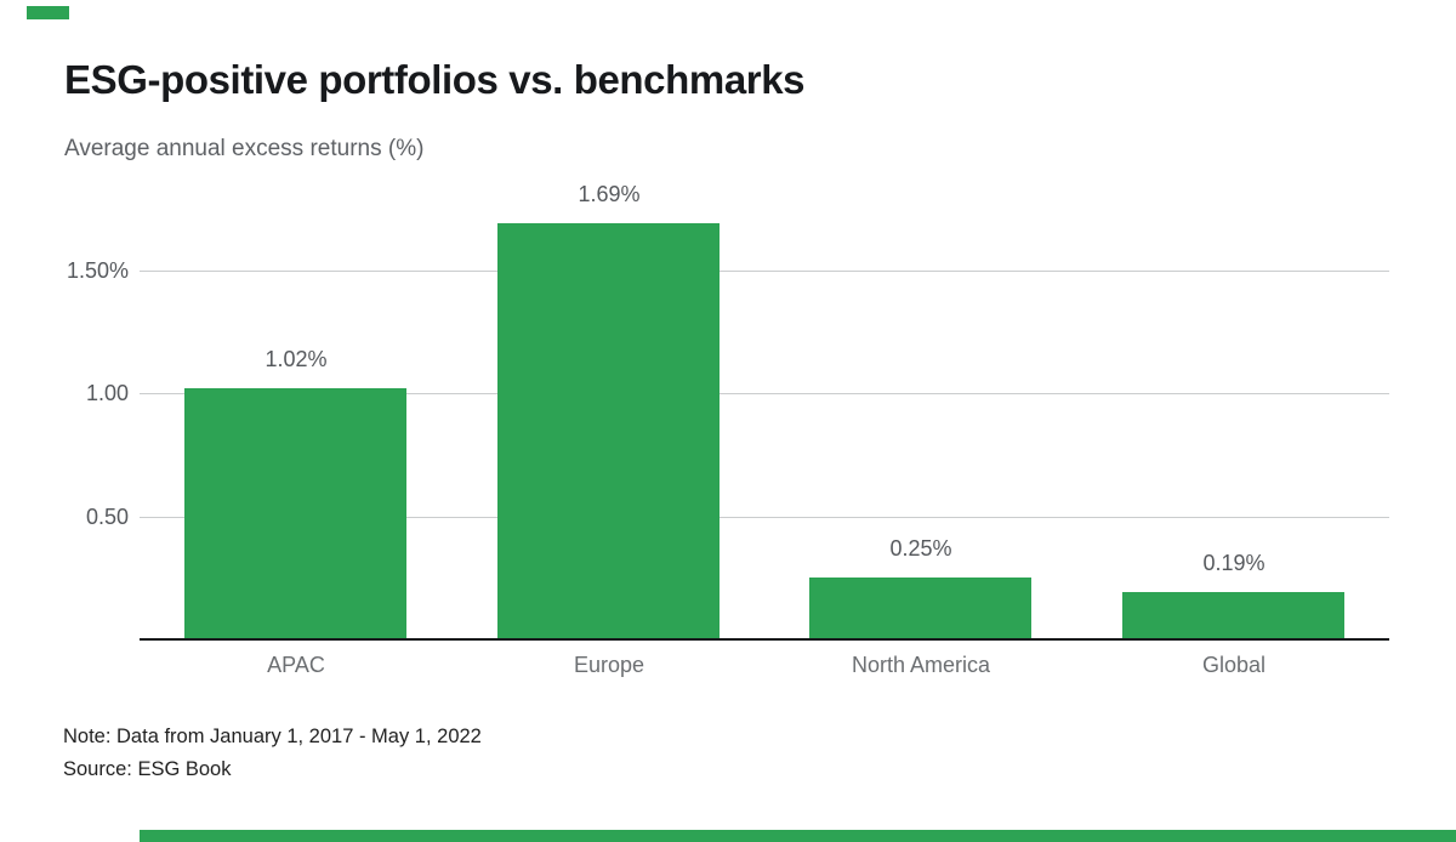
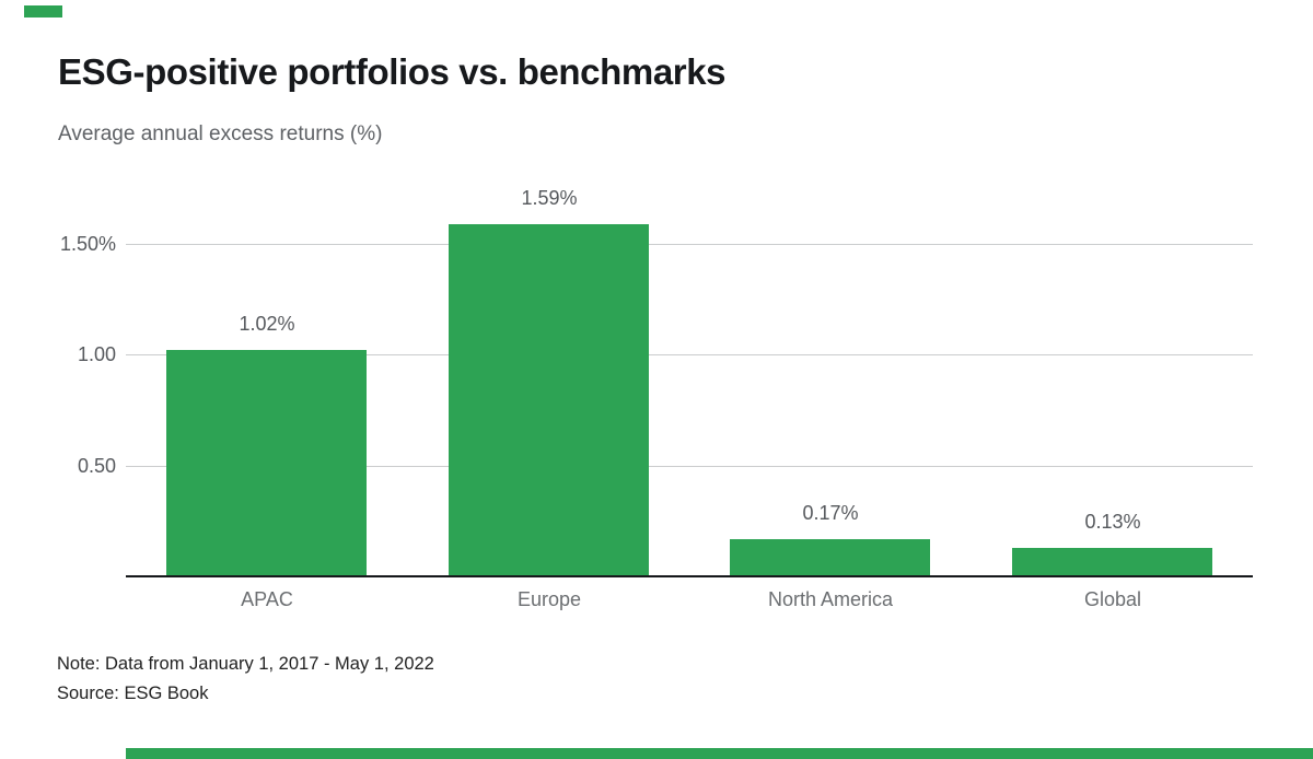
Europe: 1.69% -> 1.59%
North America: 0.25% -> 0.17%
Global: 0.19% -> 0.13%
